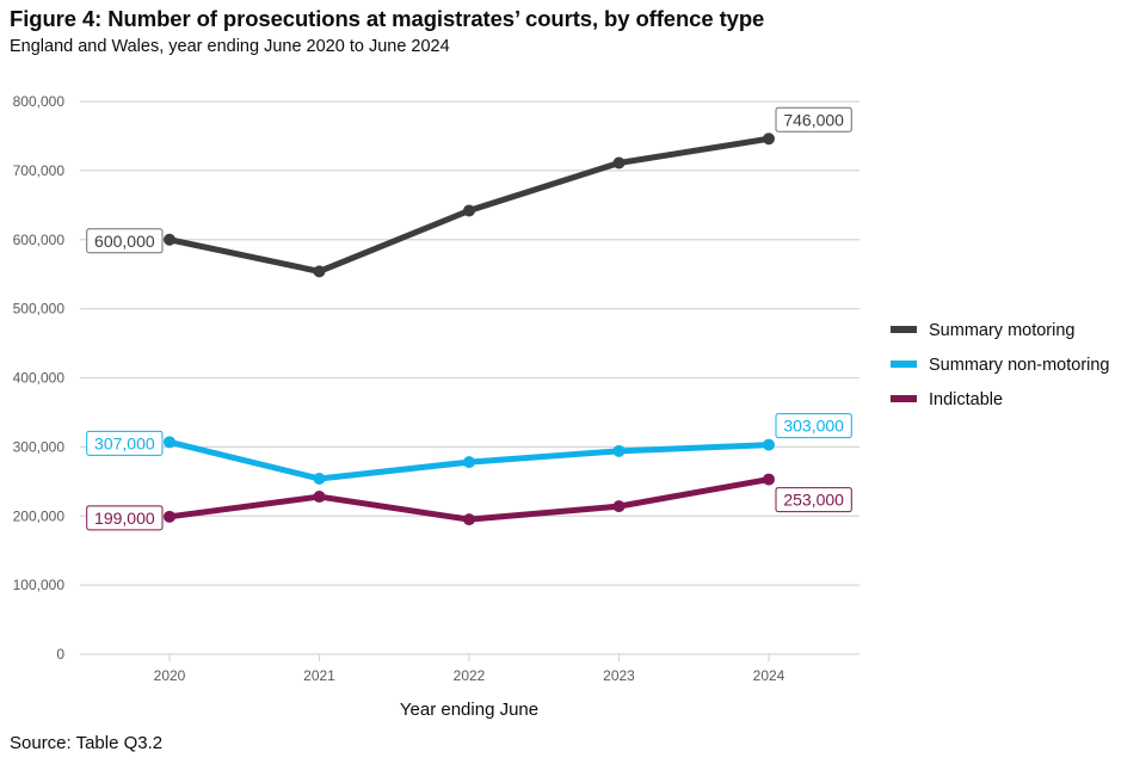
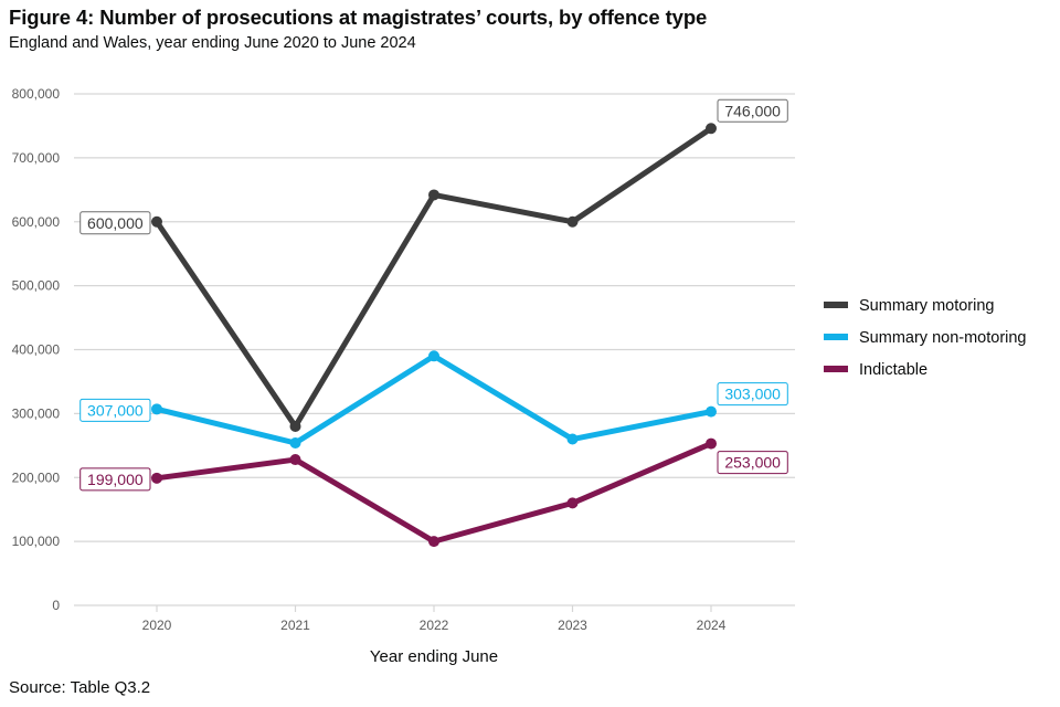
Summary motoring/2021: 550000 -> 280000
Summary non-motoring/2022: 280000 -> 390000
Indictable/2022: 200000 -> 100000
Summary motoring/2023: 710000 -> 600000
Summary non-motoring/2023: 290000 -> 260000
Indictable/2023: 210000 -> 160000
